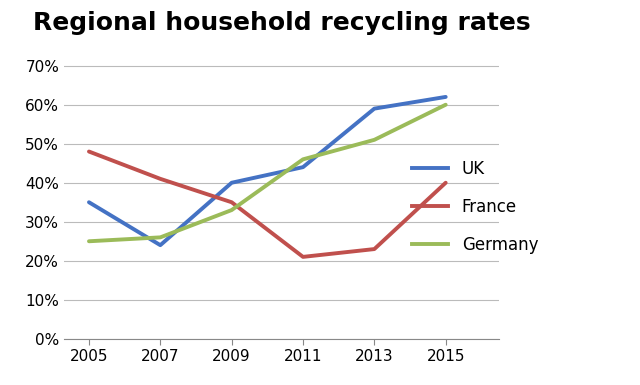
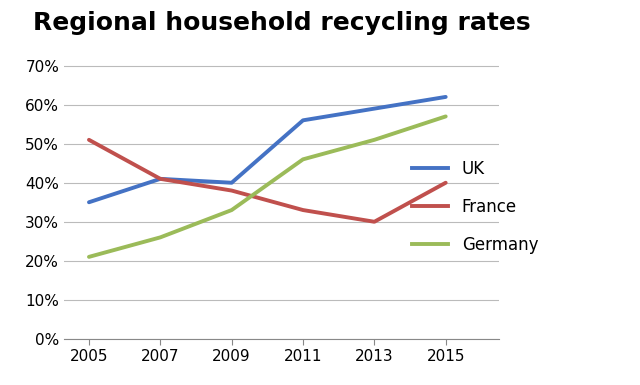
France/2005: 48% -> 51%
Germany/2005: 25% -> 21%
UK/2007: 24% -> 41%
France/2009: 35% -> 38%
UK/2011: 44% -> 56%
France/2011: 21% -> 33%
France/2013: 23% -> 30%
Germany/2015: 60% -> 57%
